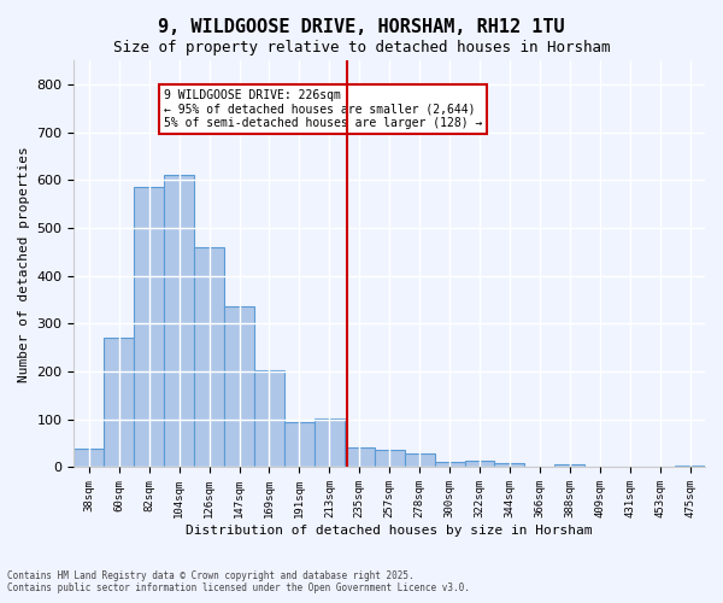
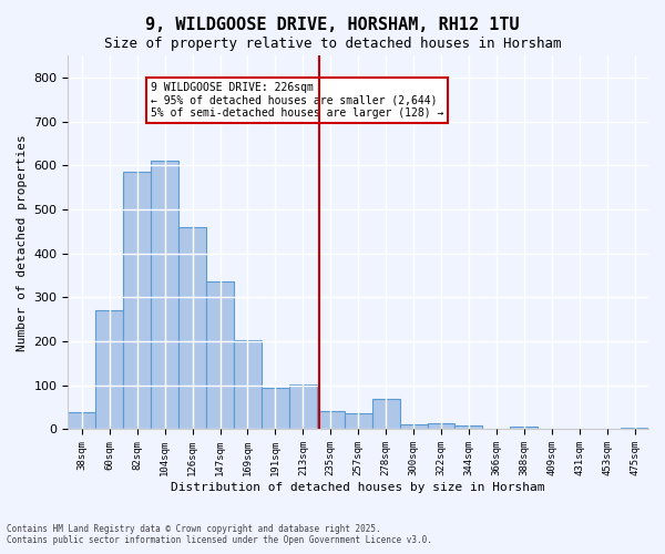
278sqm: 30 -> 70
